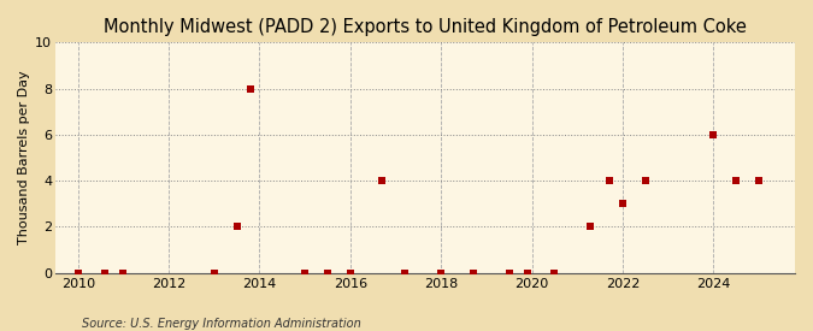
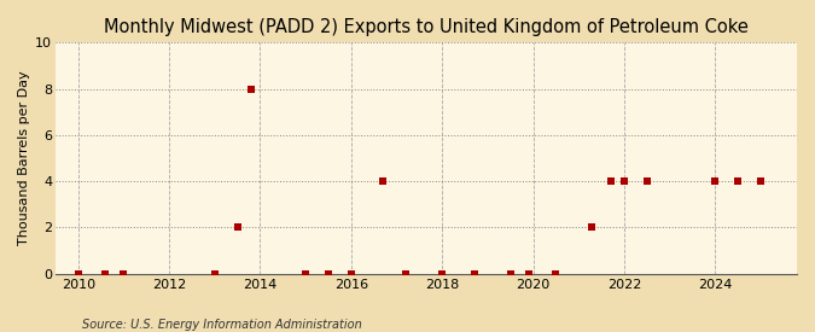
2022: 3 -> 4
2024: 6 -> 4
